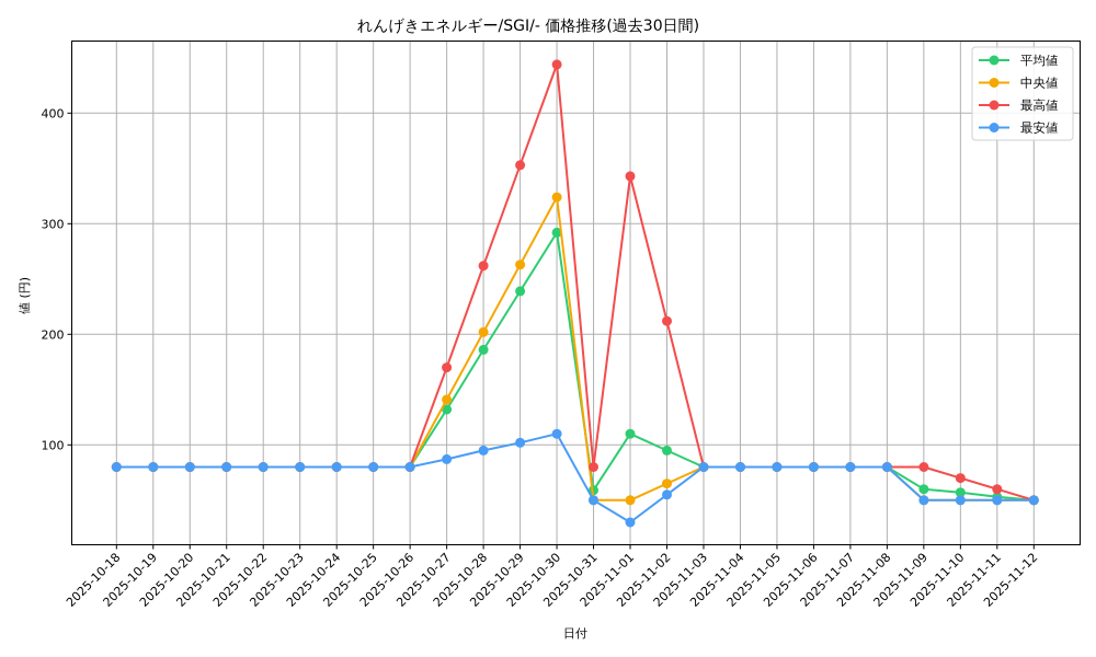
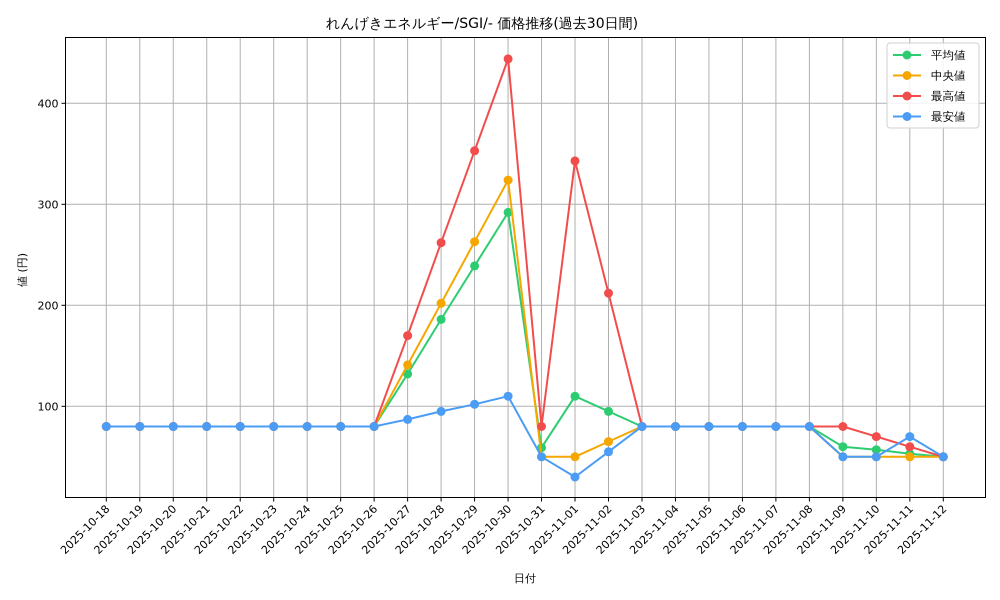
最安値/2025-11-11: 50 -> 70
